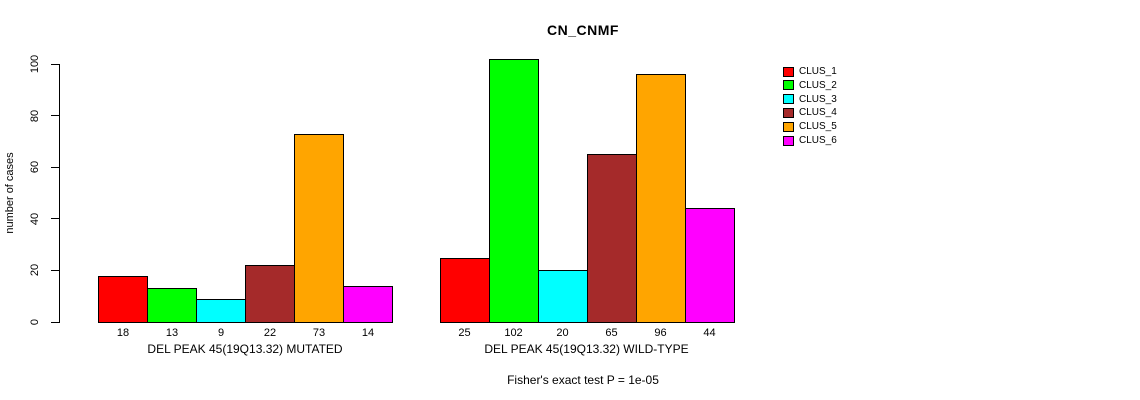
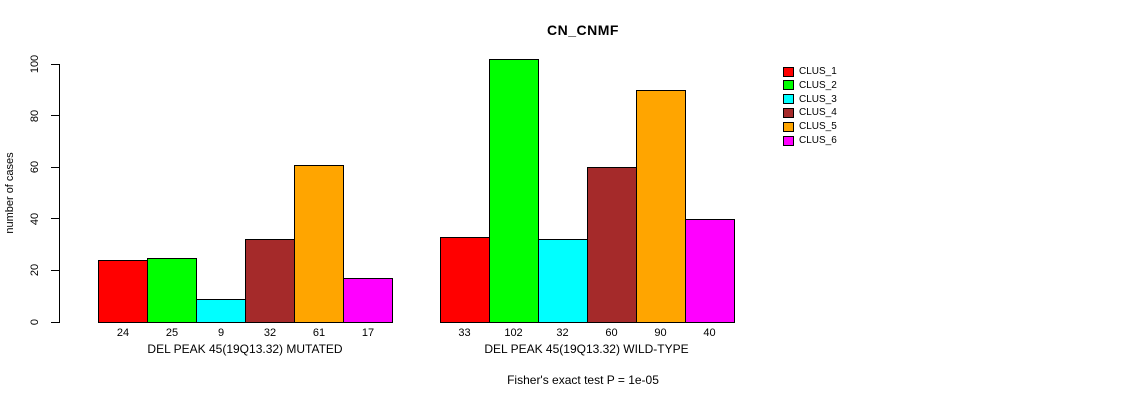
CLUS_1/DEL PEAK 45(19Q13.32) MUTATED: 18 -> 24
CLUS_2/DEL PEAK 45(19Q13.32) MUTATED: 13 -> 25
CLUS_4/DEL PEAK 45(19Q13.32) MUTATED: 22 -> 32
CLUS_5/DEL PEAK 45(19Q13.32) MUTATED: 73 -> 61
CLUS_6/DEL PEAK 45(19Q13.32) MUTATED: 14 -> 17
CLUS_1/DEL PEAK 45(19Q13.32) WILD-TYPE: 25 -> 33
CLUS_3/DEL PEAK 45(19Q13.32) WILD-TYPE: 20 -> 32
CLUS_4/DEL PEAK 45(19Q13.32) WILD-TYPE: 65 -> 60
CLUS_5/DEL PEAK 45(19Q13.32) WILD-TYPE: 96 -> 90
CLUS_6/DEL PEAK 45(19Q13.32) WILD-TYPE: 44 -> 40
